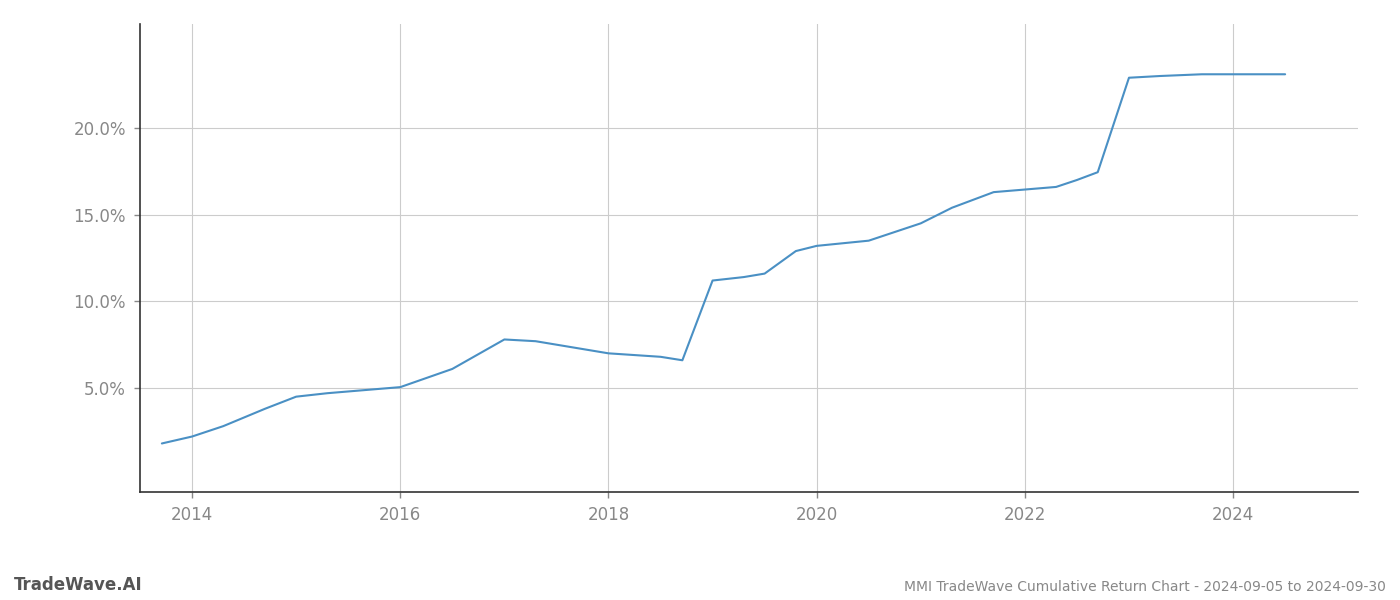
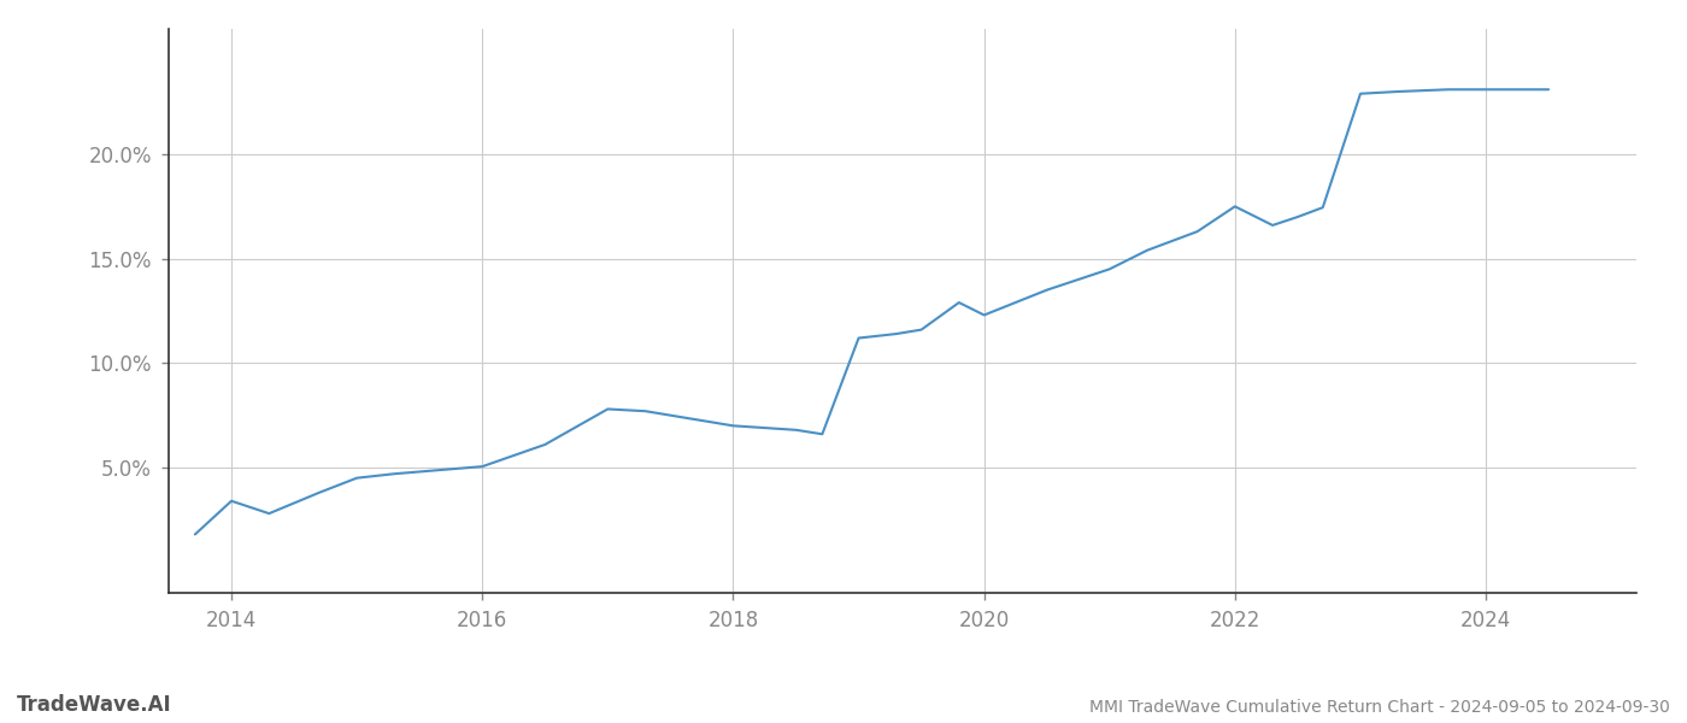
2014: 2.2% -> 3.4%
2020: 13.2% -> 12.3%
2022: 16.4% -> 17.5%
